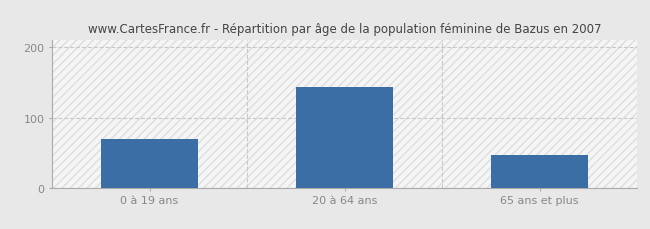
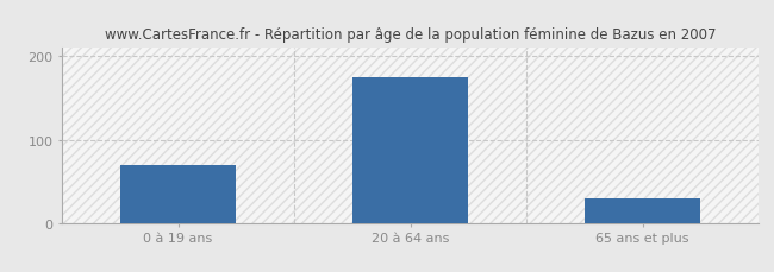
20 à 64 ans: 144 -> 175
65 ans et plus: 46 -> 30
